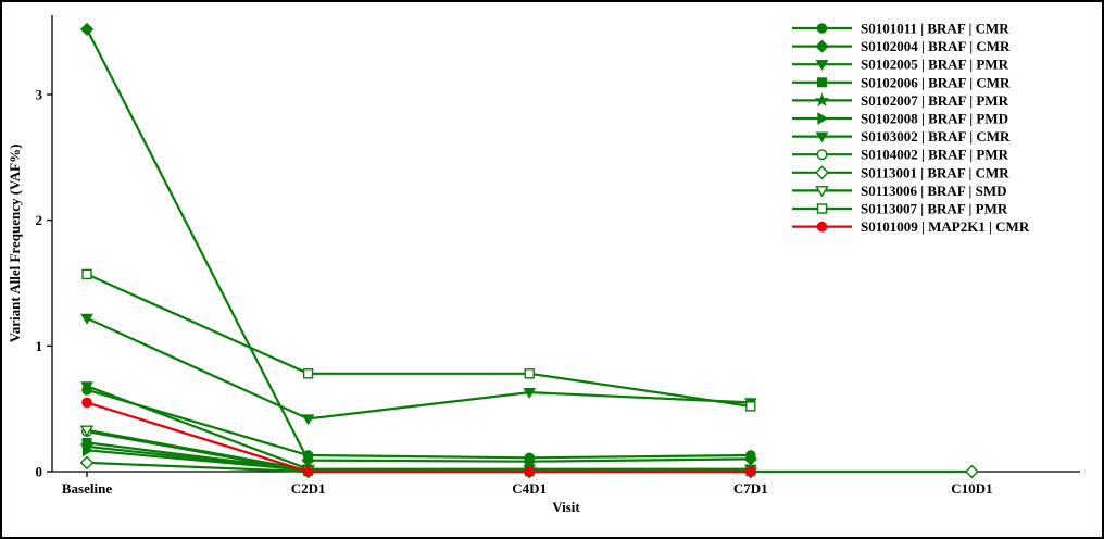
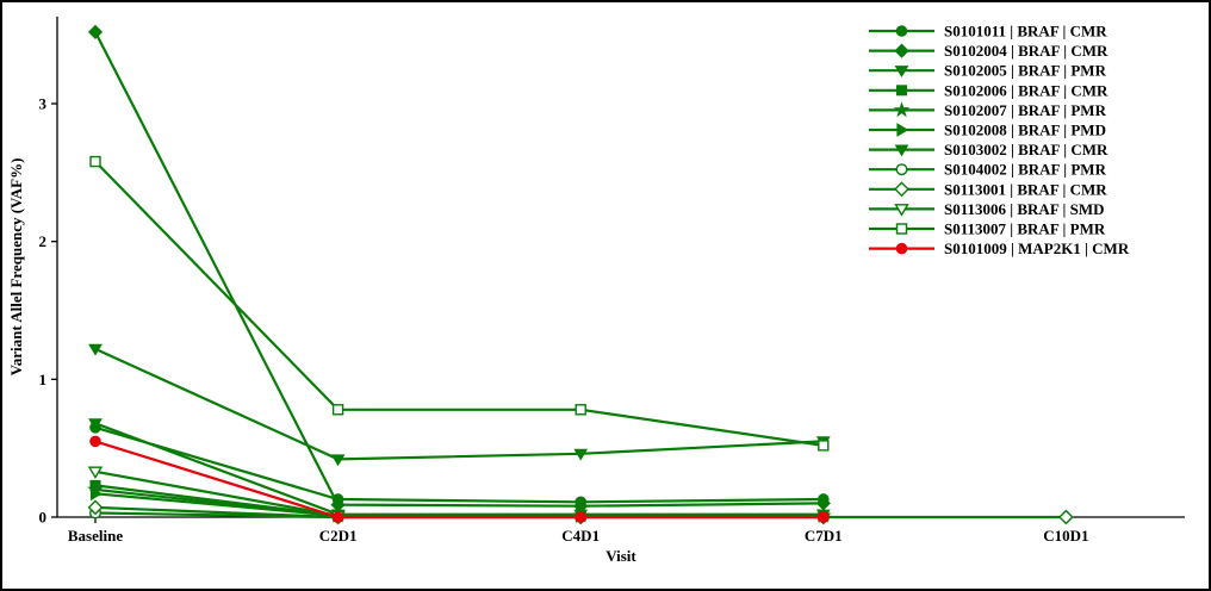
S0104002 | BRAF | PMR/Baseline: 0.32 -> 0.03
S0113007 | BRAF | PMR/Baseline: 1.57 -> 2.58
S0102005 | BRAF | PMR/C4D1: 0.63 -> 0.46
